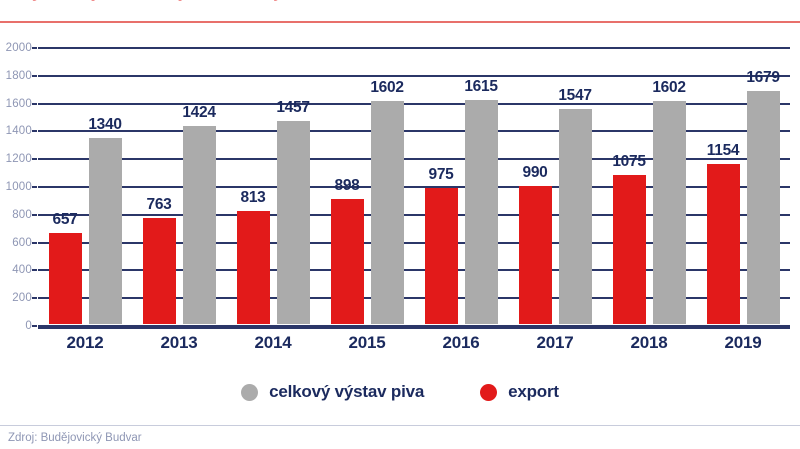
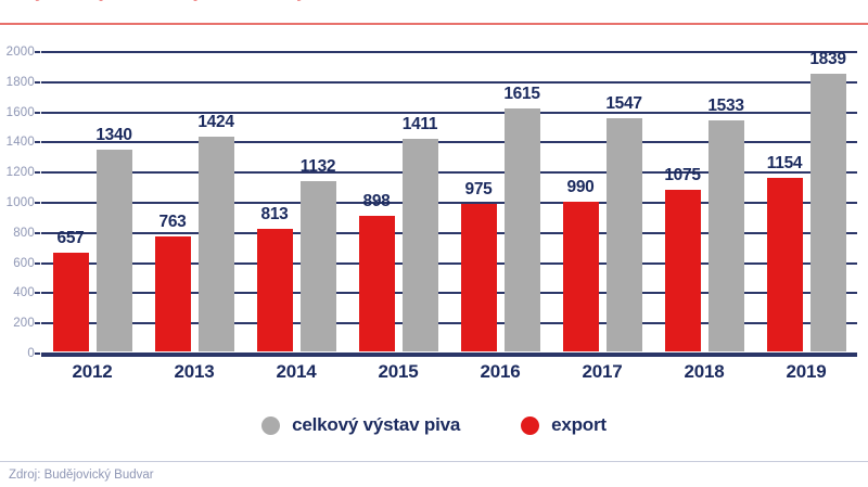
celkový výstav piva/2014: 1457 -> 1132
celkový výstav piva/2015: 1602 -> 1411
celkový výstav piva/2018: 1602 -> 1533
celkový výstav piva/2019: 1679 -> 1839
